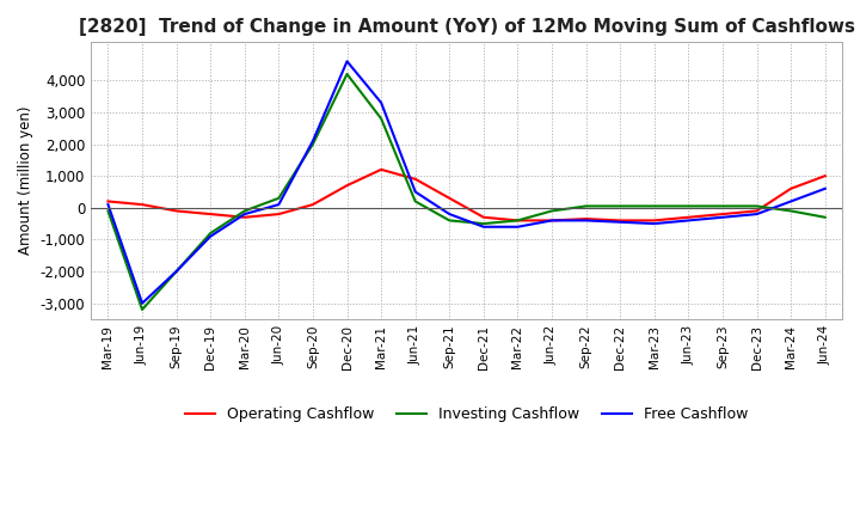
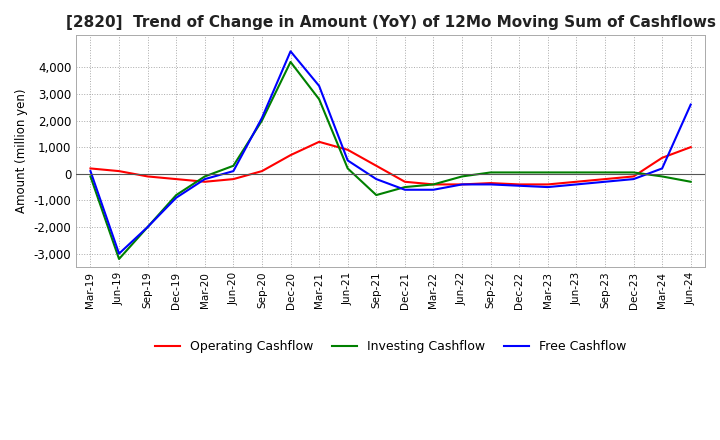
Investing Cashflow/Sep-21: -400 -> -800
Free Cashflow/Jun-24: 600 -> 2,600
